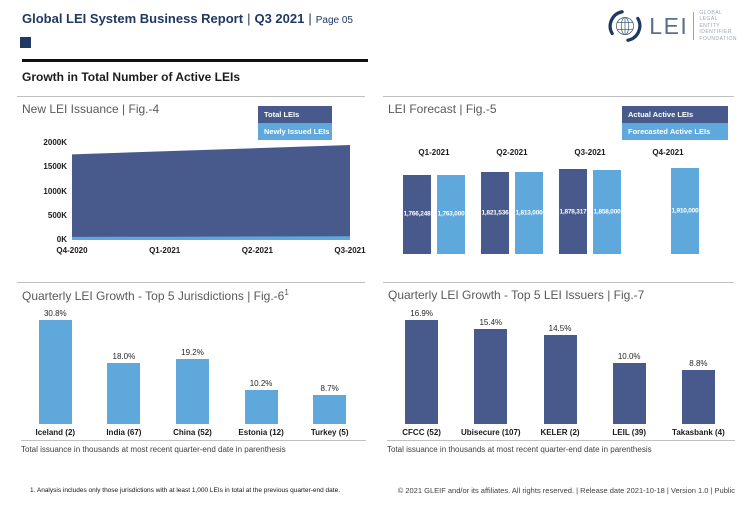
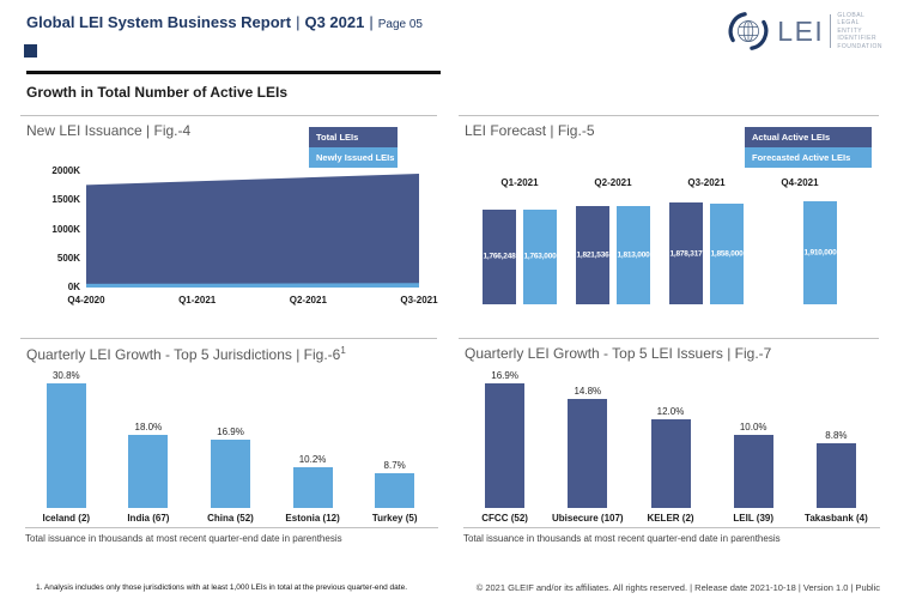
Quarterly LEI Growth - Top 5 Jurisdictions | Fig.-6/China (52): 19.2% -> 16.9%
Quarterly LEI Growth - Top 5 LEI Issuers | Fig.-7/Ubisecure (107): 15.4% -> 14.8%
Quarterly LEI Growth - Top 5 LEI Issuers | Fig.-7/KELER (2): 14.5% -> 12.0%
